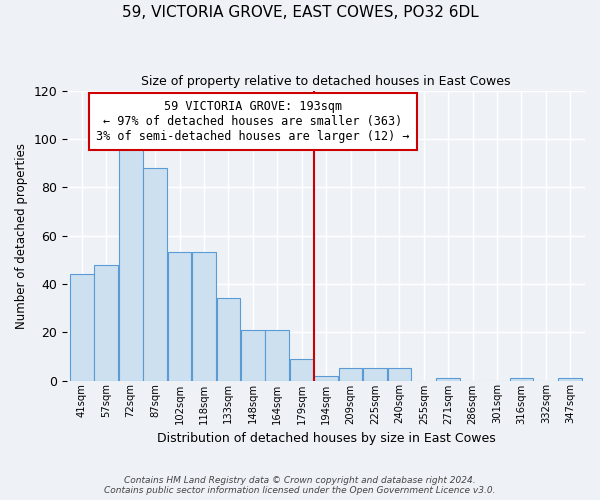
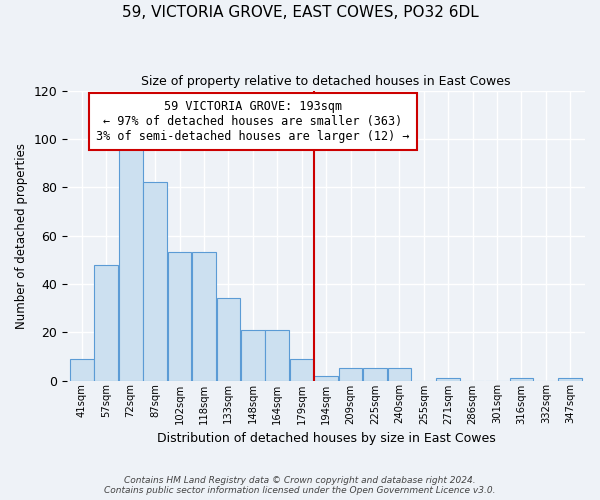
41sqm: 44 -> 9
87sqm: 88 -> 82
